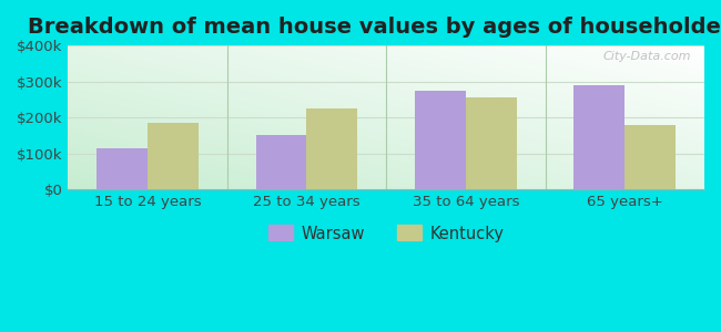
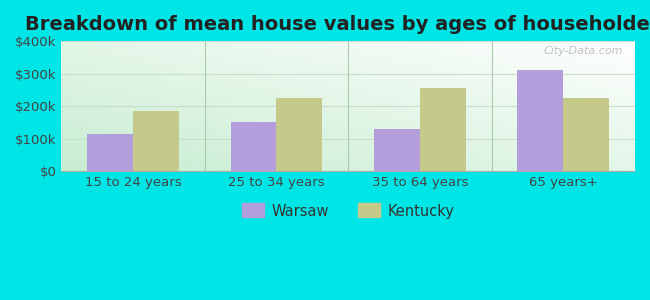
Warsaw/35 to 64 years: $275k -> $130k
Warsaw/65 years+: $290k -> $310k
Kentucky/65 years+: $180k -> $225k
